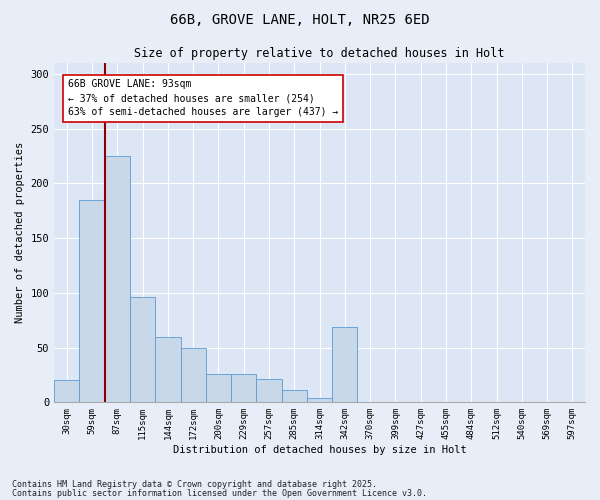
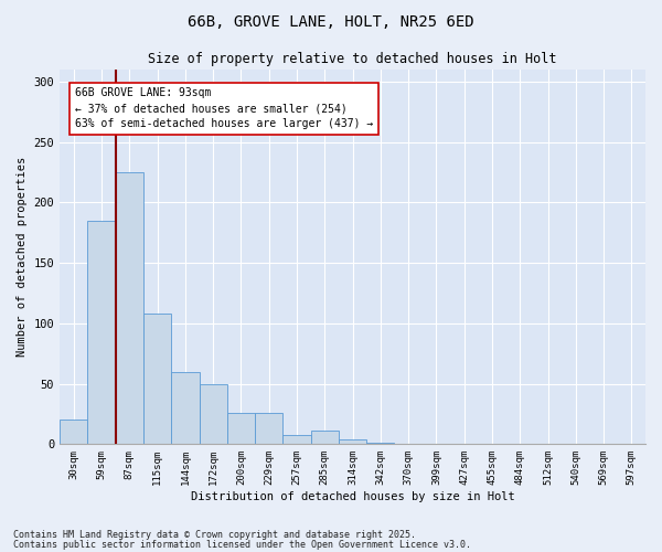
115sqm: 96 -> 108
257sqm: 21 -> 8
342sqm: 69 -> 1
